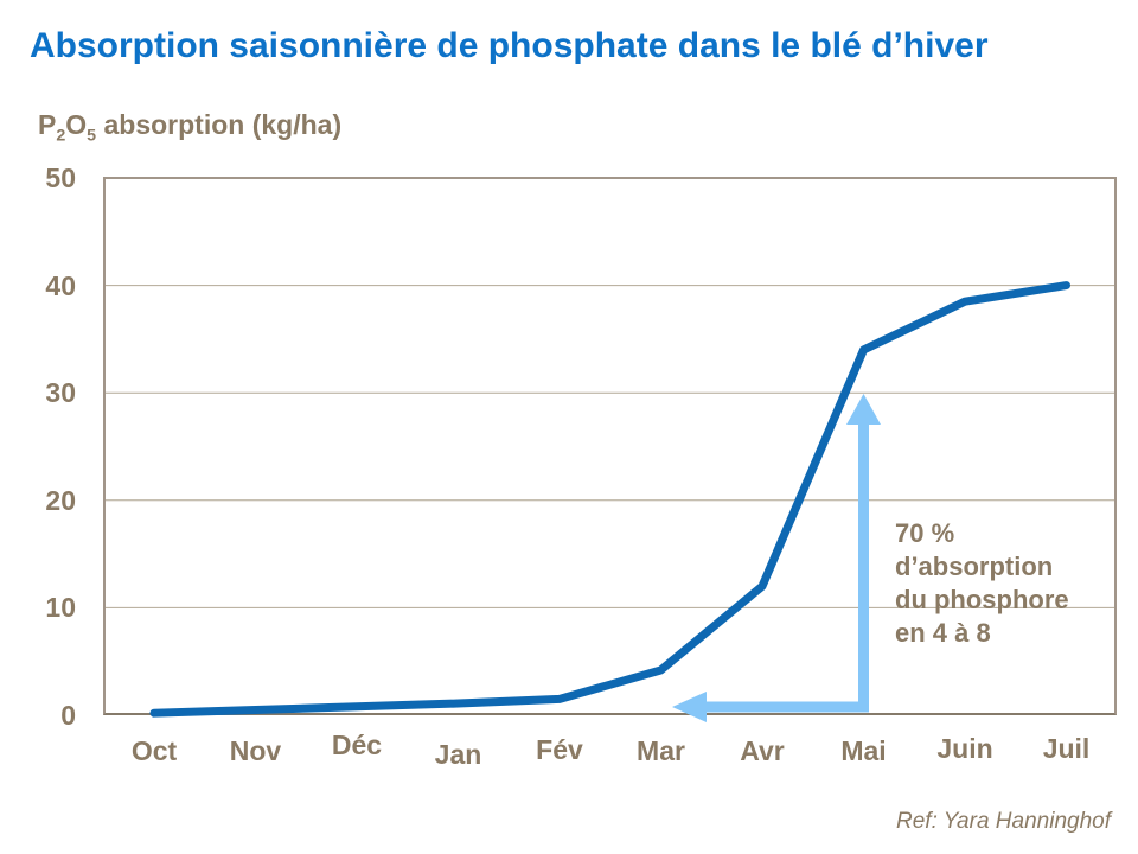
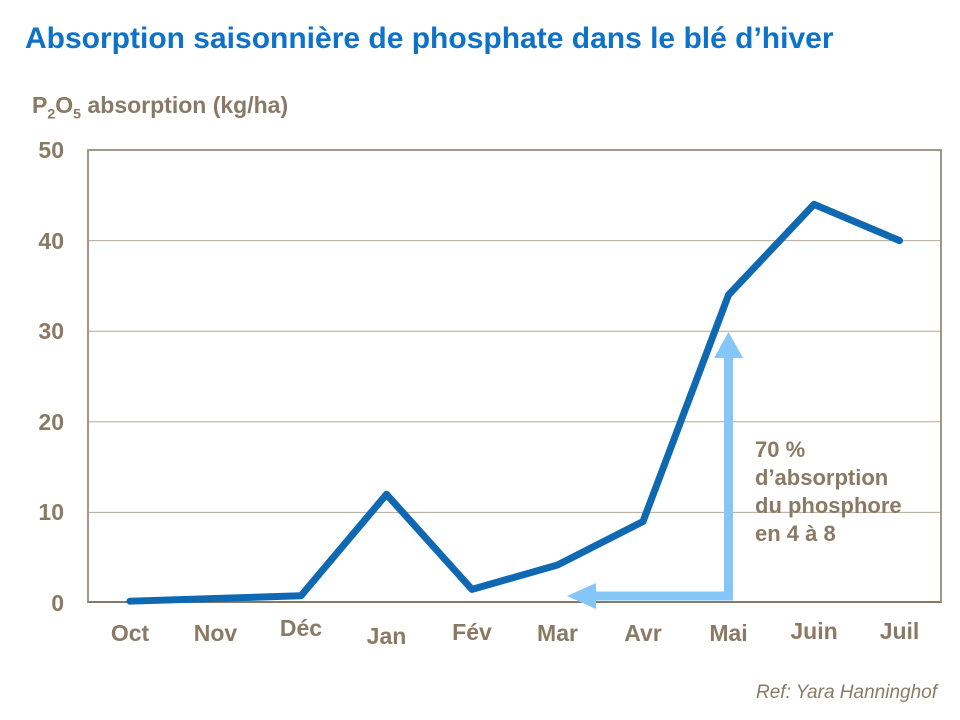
Jan: 1 -> 12
Avr: 12 -> 9
Juin: 38 -> 44
